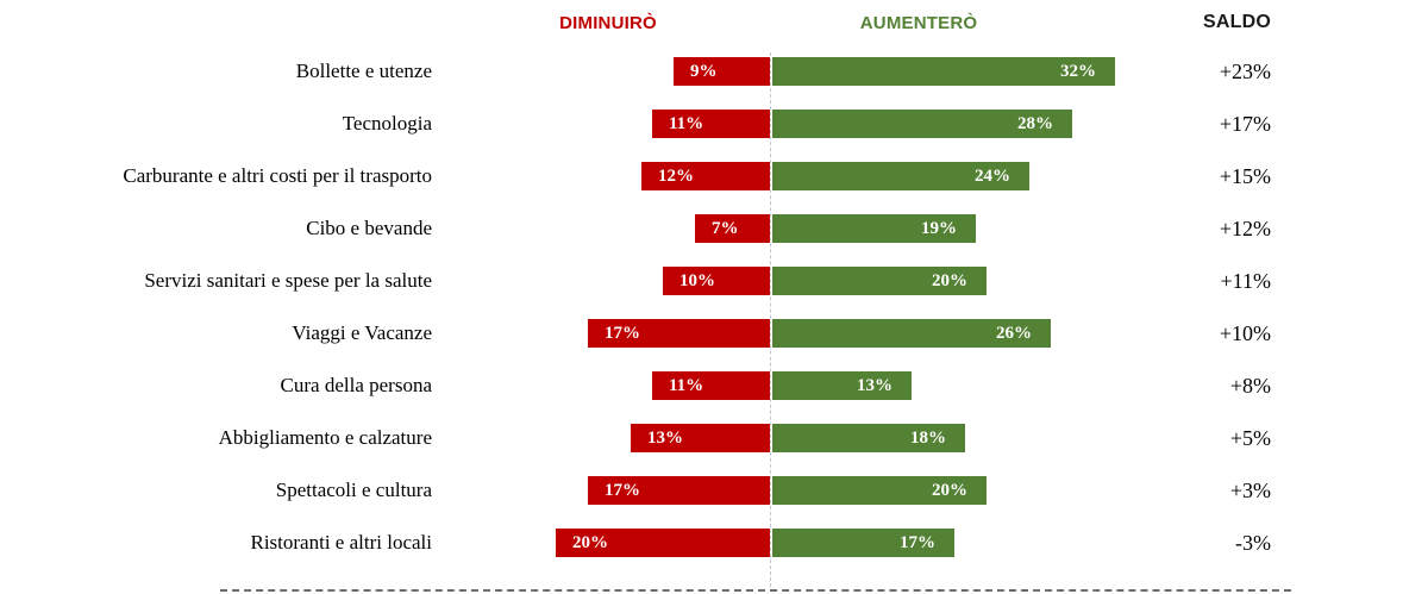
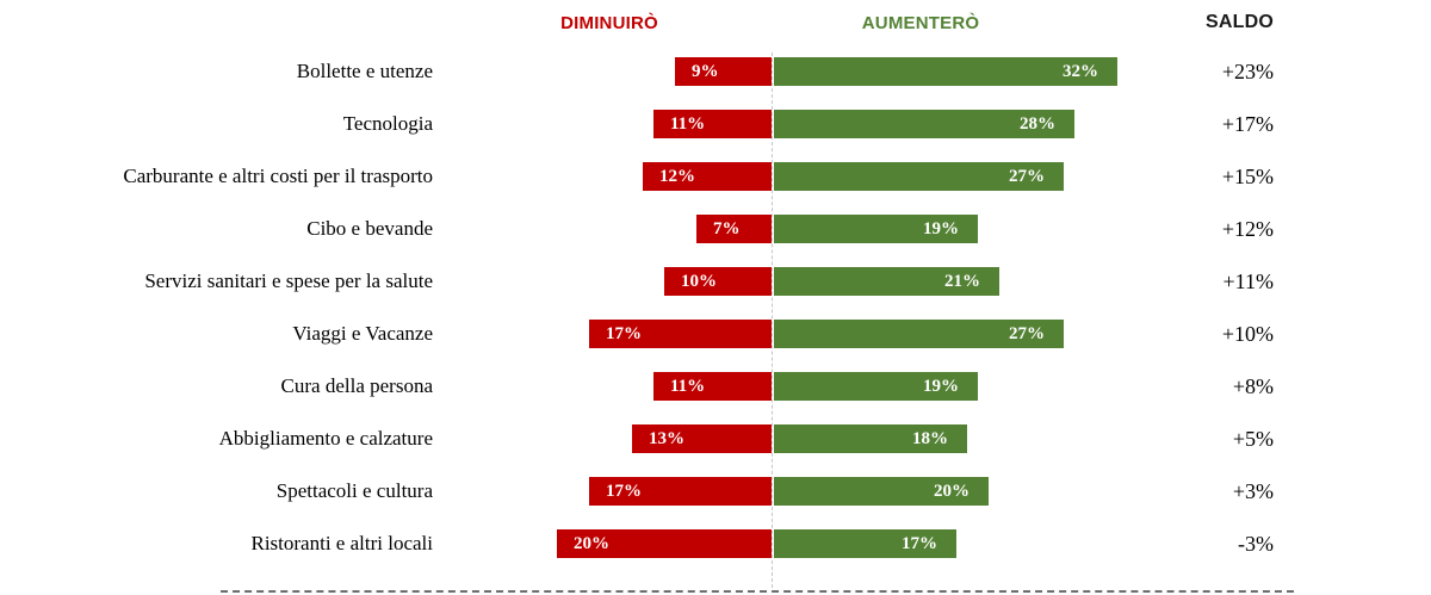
AUMENTERÒ/Carburante e altri costi per il trasporto: 24% -> 27%
AUMENTERÒ/Servizi sanitari e spese per la salute: 20% -> 21%
AUMENTERÒ/Viaggi e Vacanze: 26% -> 27%
AUMENTERÒ/Cura della persona: 13% -> 19%
